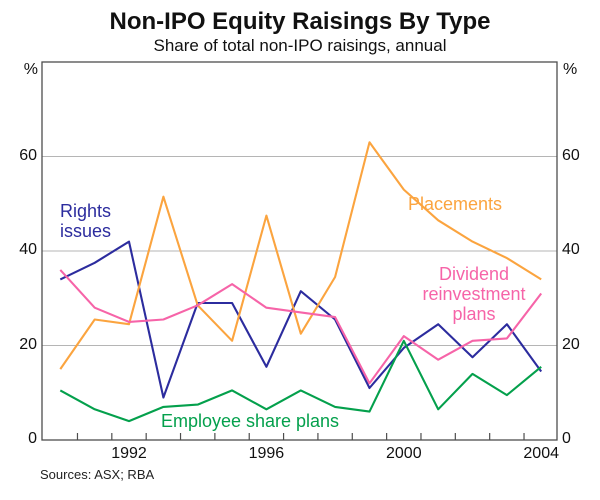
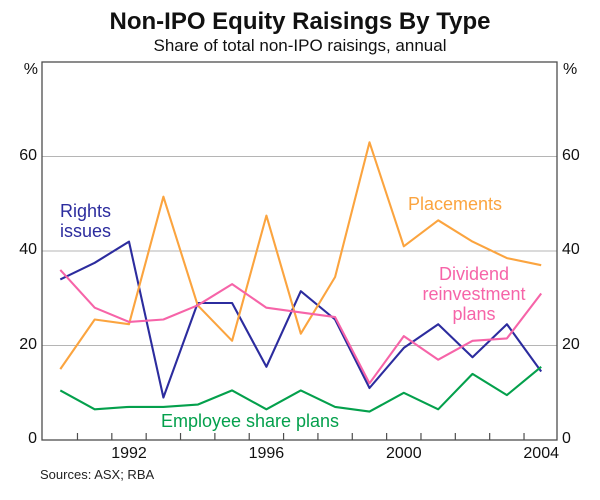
Employee share plans/1992: 4 -> 7
Placements/2000: 53 -> 41
Employee share plans/2000: 21 -> 10
Placements/2004: 34 -> 37
